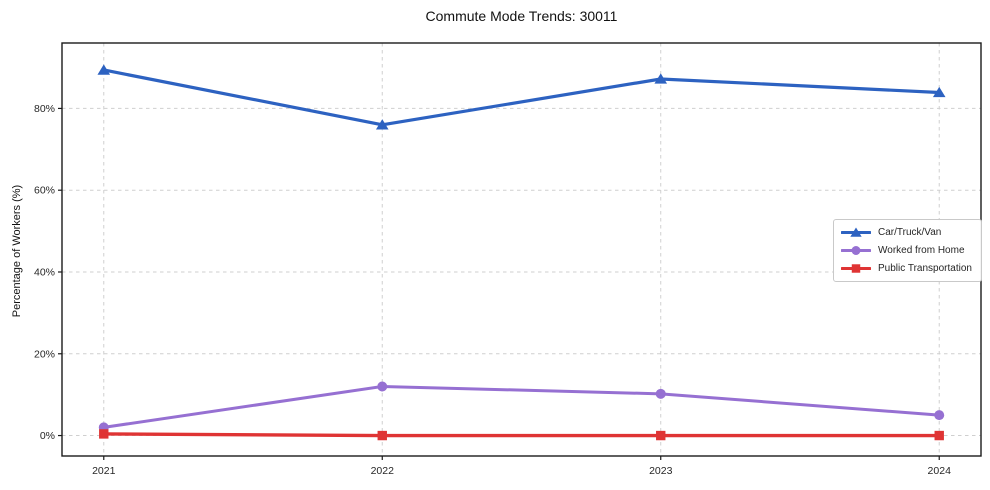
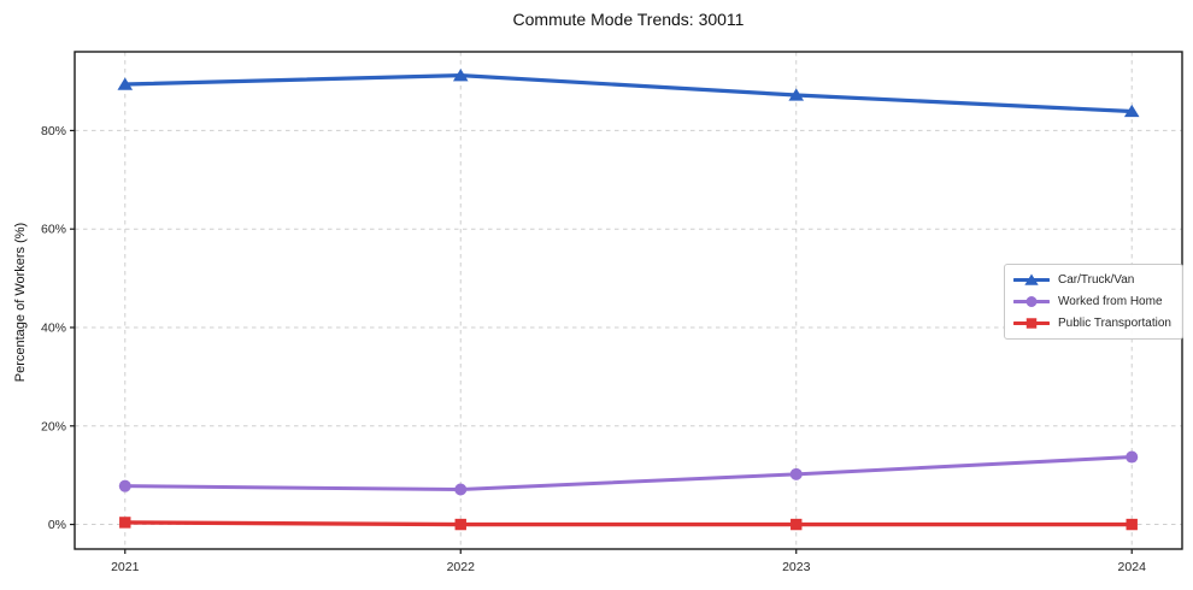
Worked from Home/2021: 2% -> 8%
Car/Truck/Van/2022: 76% -> 91%
Worked from Home/2022: 12% -> 7%
Worked from Home/2024: 5% -> 14%
